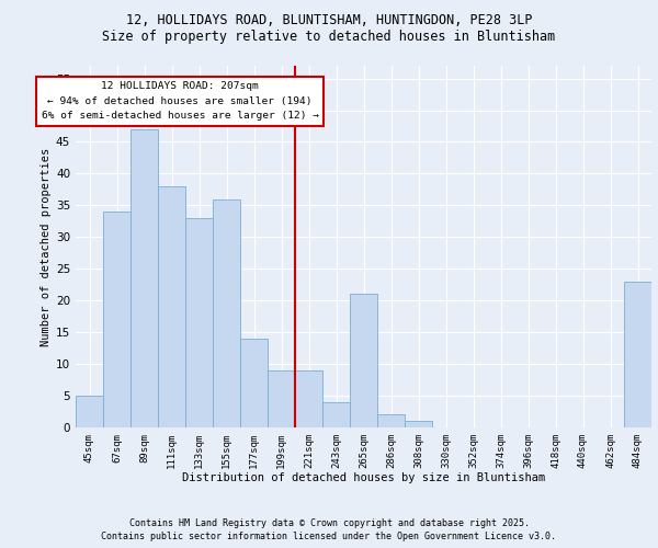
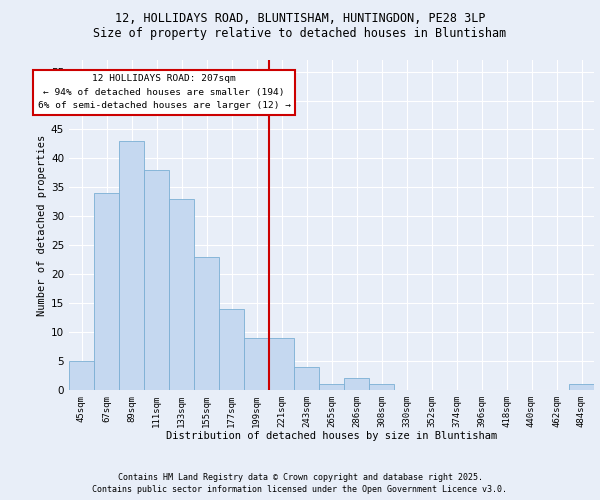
89sqm: 47 -> 43
155sqm: 36 -> 23
265sqm: 21 -> 1
484sqm: 23 -> 1
